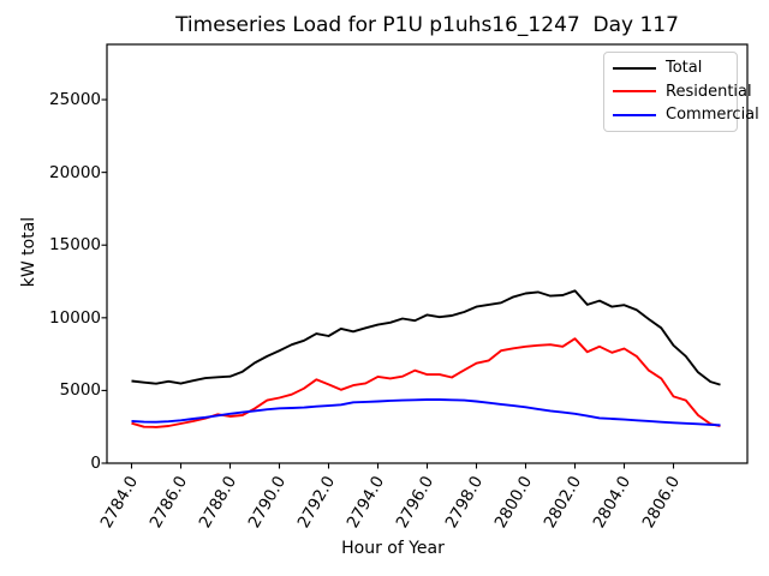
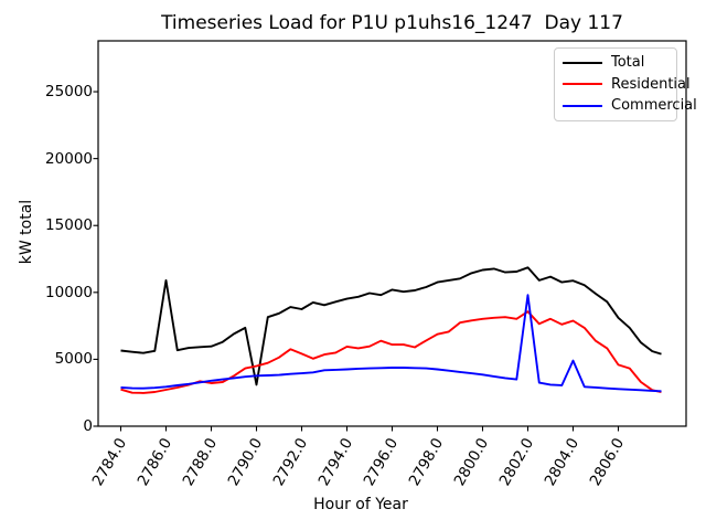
Total/2786.0: 5500 -> 10900
Total/2790.0: 7700 -> 3100
Commercial/2802.0: 3400 -> 9800
Commercial/2804.0: 3000 -> 4900
